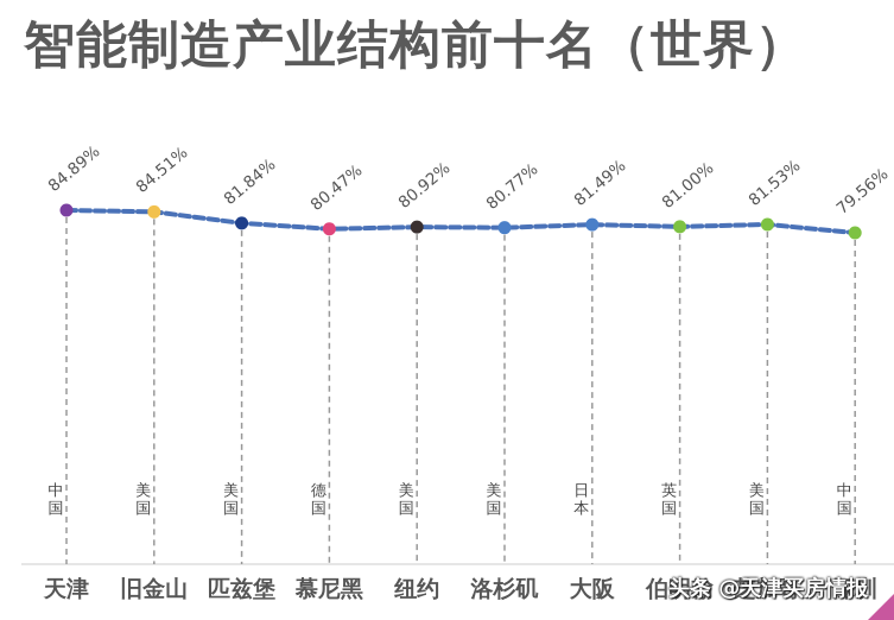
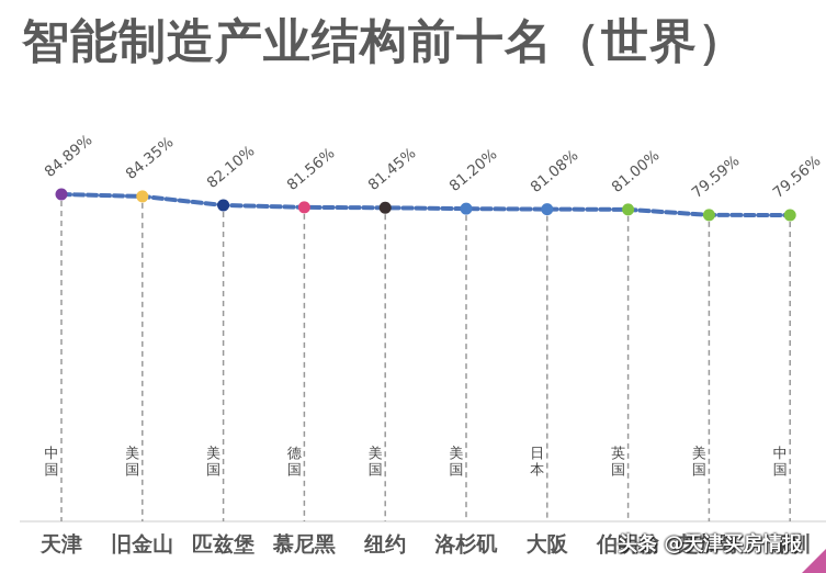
旧金山: 84.51% -> 84.35%
匹兹堡: 81.84% -> 82.10%
慕尼黑: 80.47% -> 81.56%
纽约: 80.92% -> 81.45%
洛杉矶: 80.77% -> 81.20%
大阪: 81.49% -> 81.08%
芝加哥: 81.53% -> 79.59%
